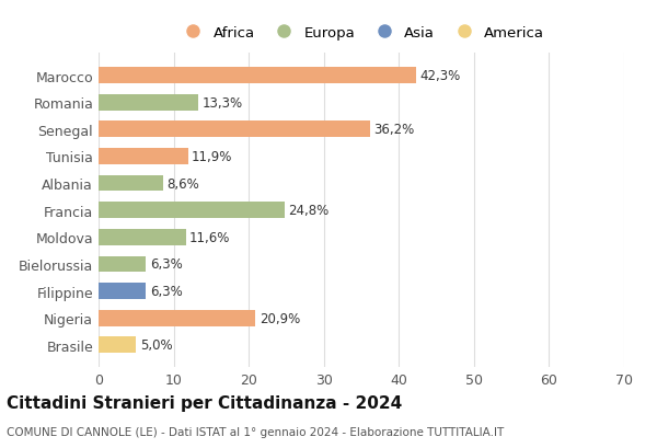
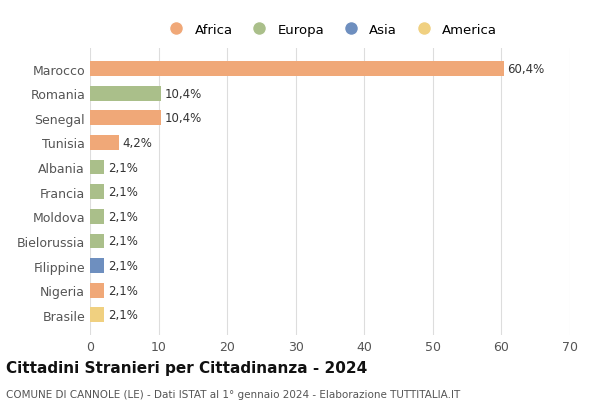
Marocco: 42,3% -> 60,4%
Romania: 13,3% -> 10,4%
Senegal: 36,2% -> 10,4%
Tunisia: 11,9% -> 4,2%
Albania: 8,6% -> 2,1%
Francia: 24,8% -> 2,1%
Moldova: 11,6% -> 2,1%
Bielorussia: 6,3% -> 2,1%
Filippine: 6,3% -> 2,1%
Nigeria: 20,9% -> 2,1%
Brasile: 5,0% -> 2,1%
